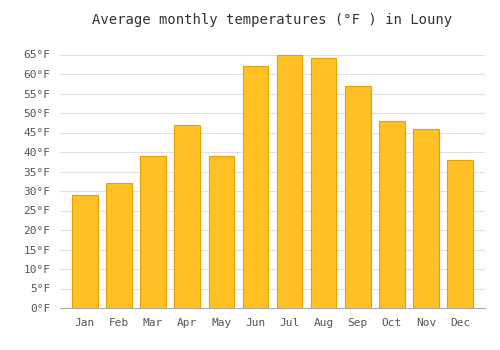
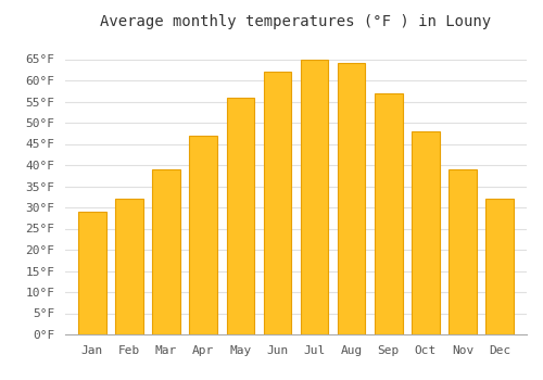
May: 39°F -> 56°F
Nov: 46°F -> 39°F
Dec: 38°F -> 32°F
